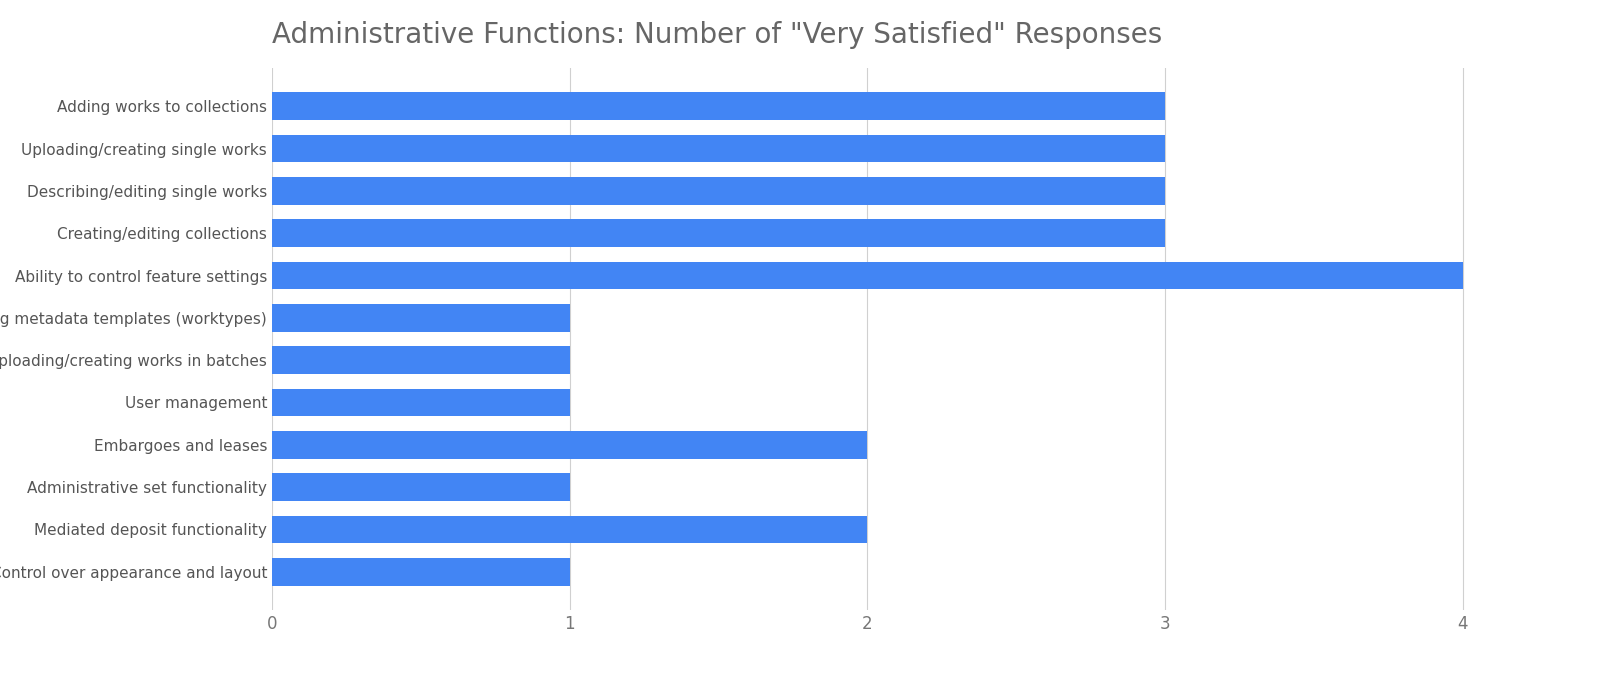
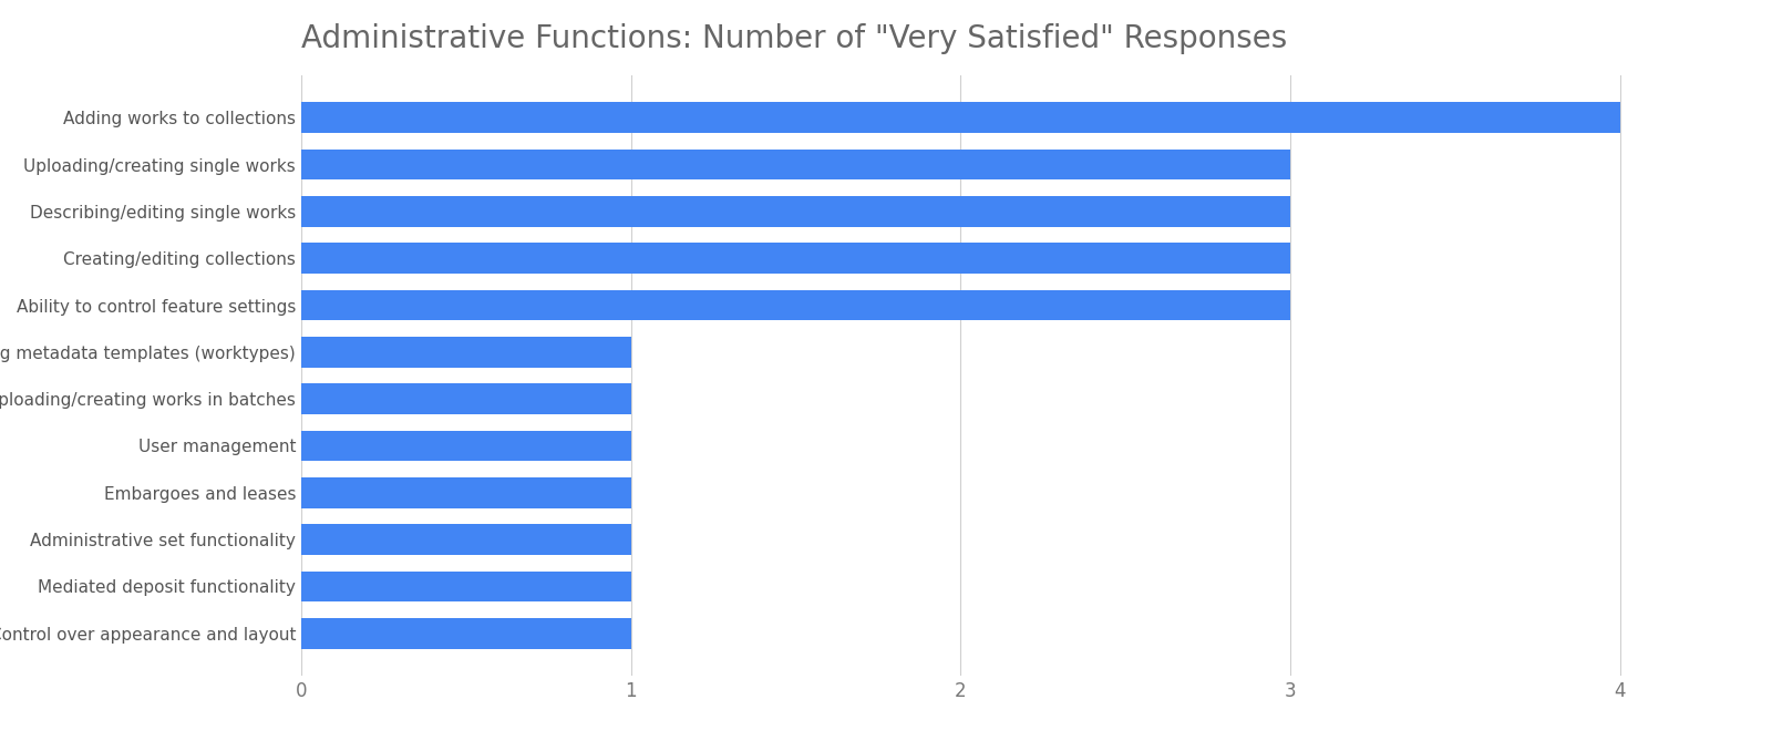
Adding works to collections: 3 -> 4
Ability to control feature settings: 4 -> 3
Embargoes and leases: 2 -> 1
Mediated deposit functionality: 2 -> 1
